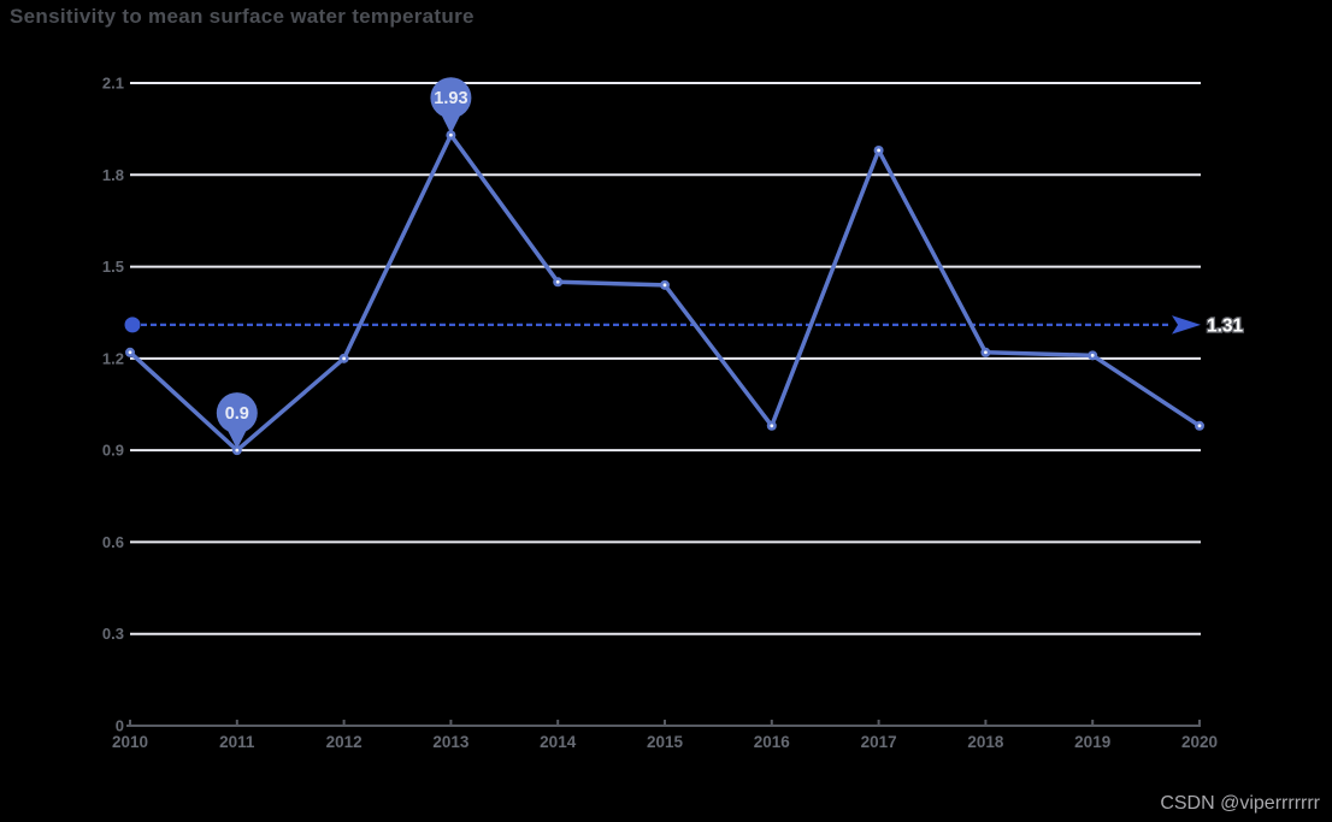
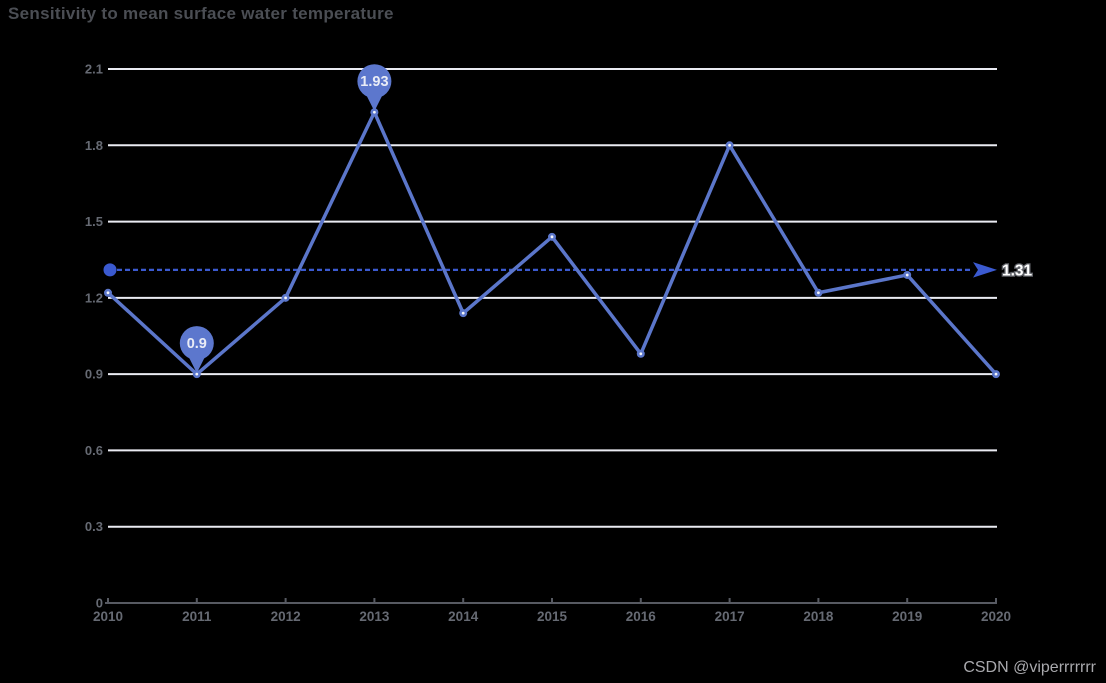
2014: 1.45 -> 1.14
2017: 1.88 -> 1.80
2019: 1.21 -> 1.29
2020: 0.98 -> 0.90
